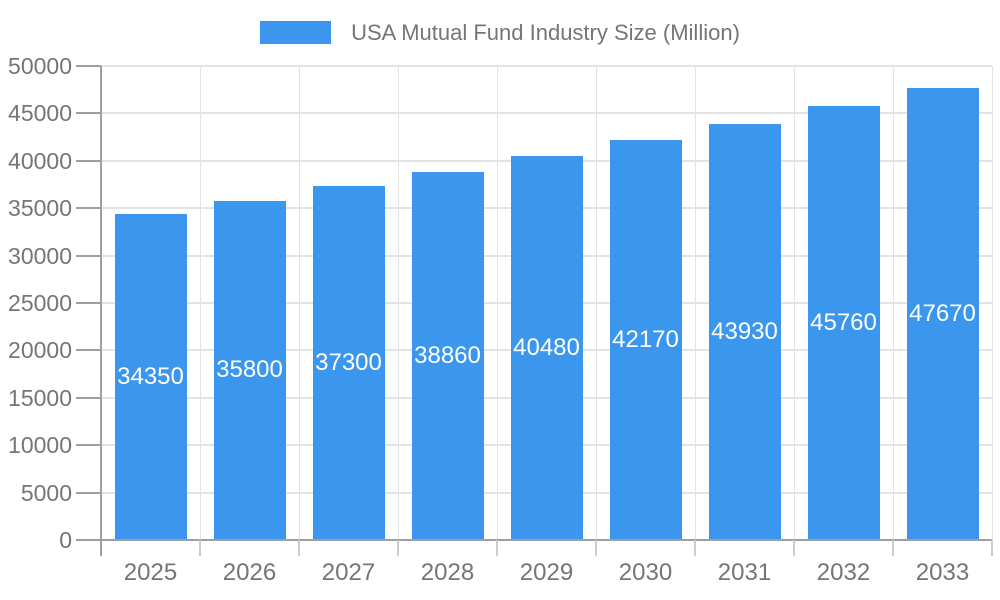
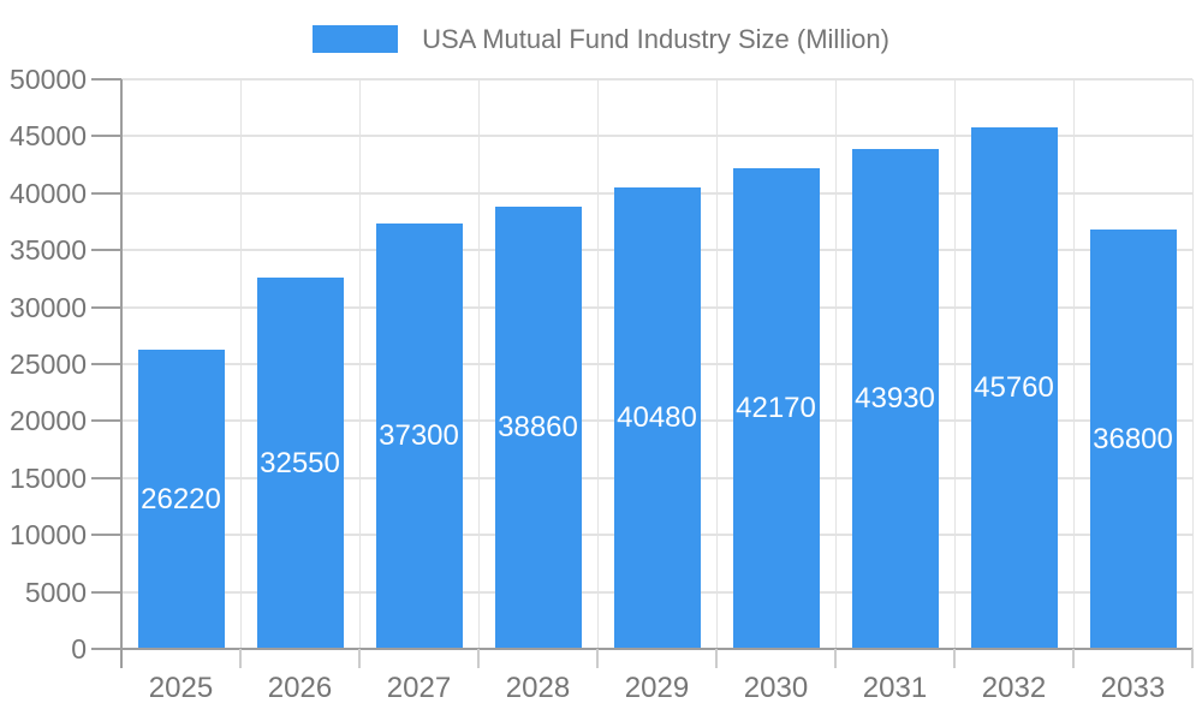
2025: 34350 -> 26220
2026: 35800 -> 32550
2033: 47670 -> 36800
